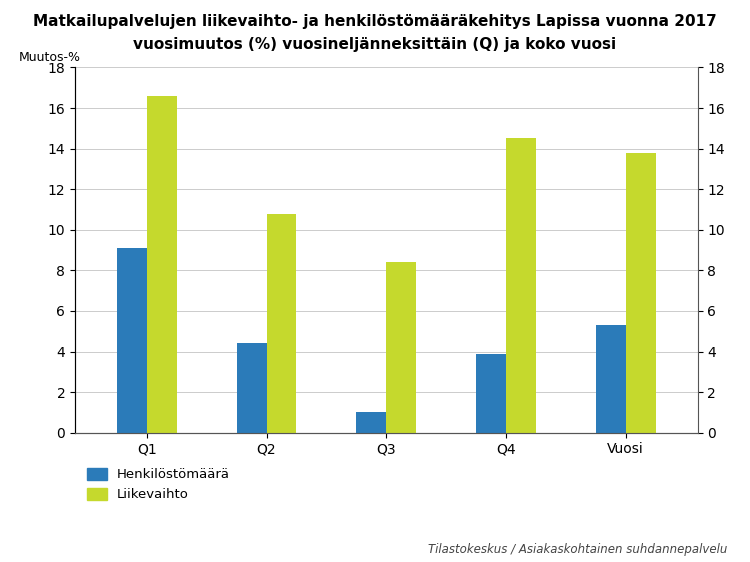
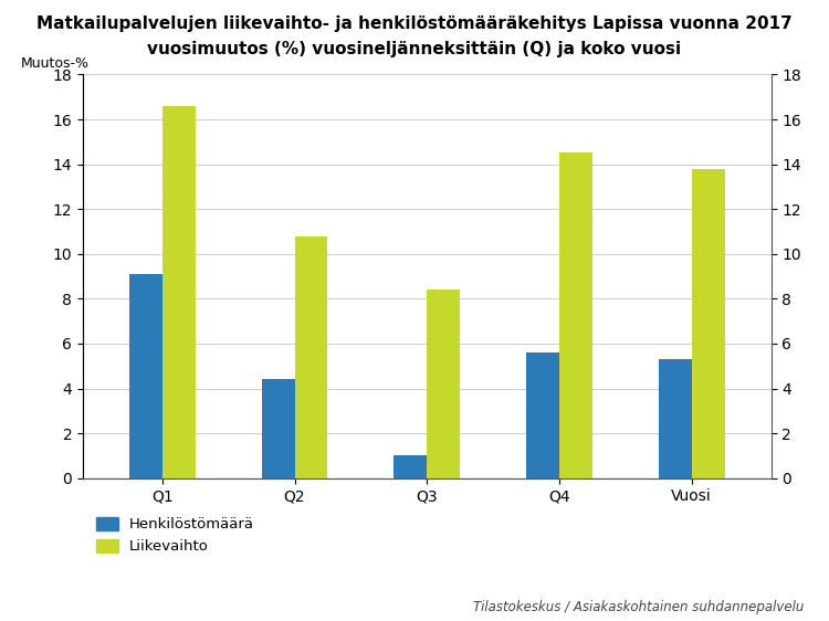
Henkilöstömäärä/Q4: 3.9 -> 5.6
